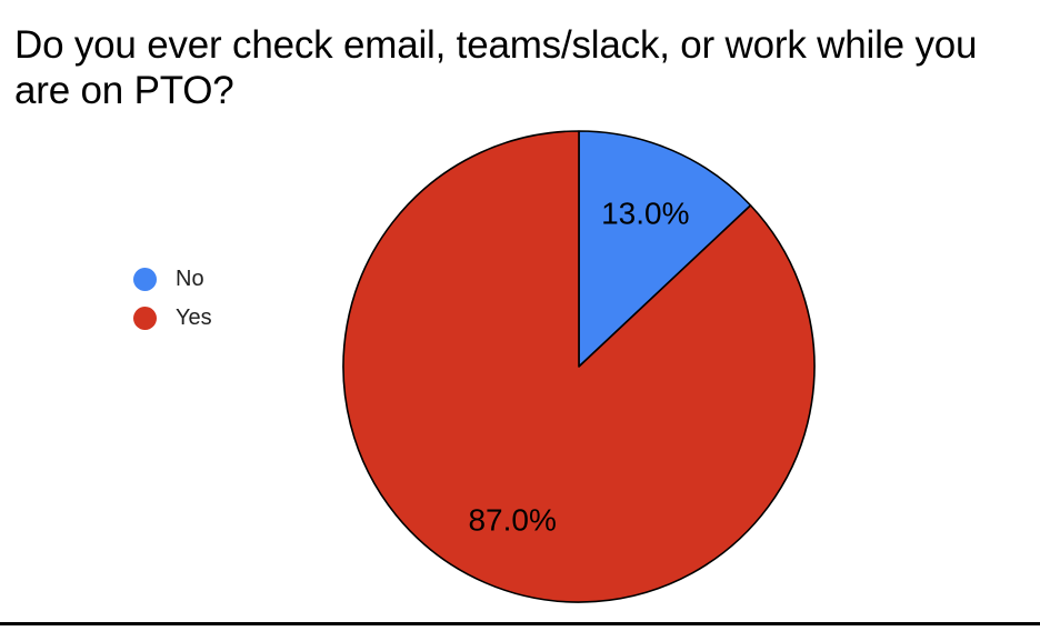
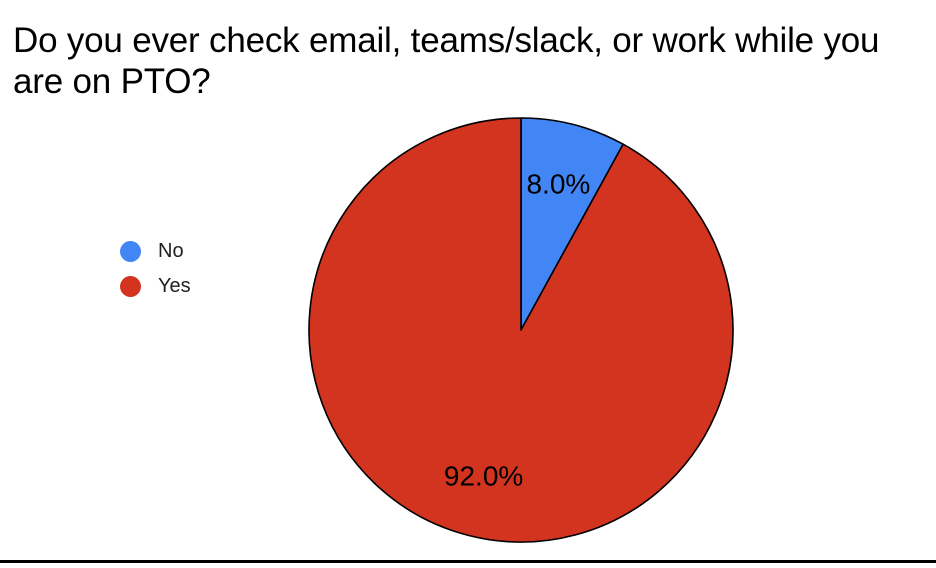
No: 13.0% -> 8.0%
Yes: 87.0% -> 92.0%
